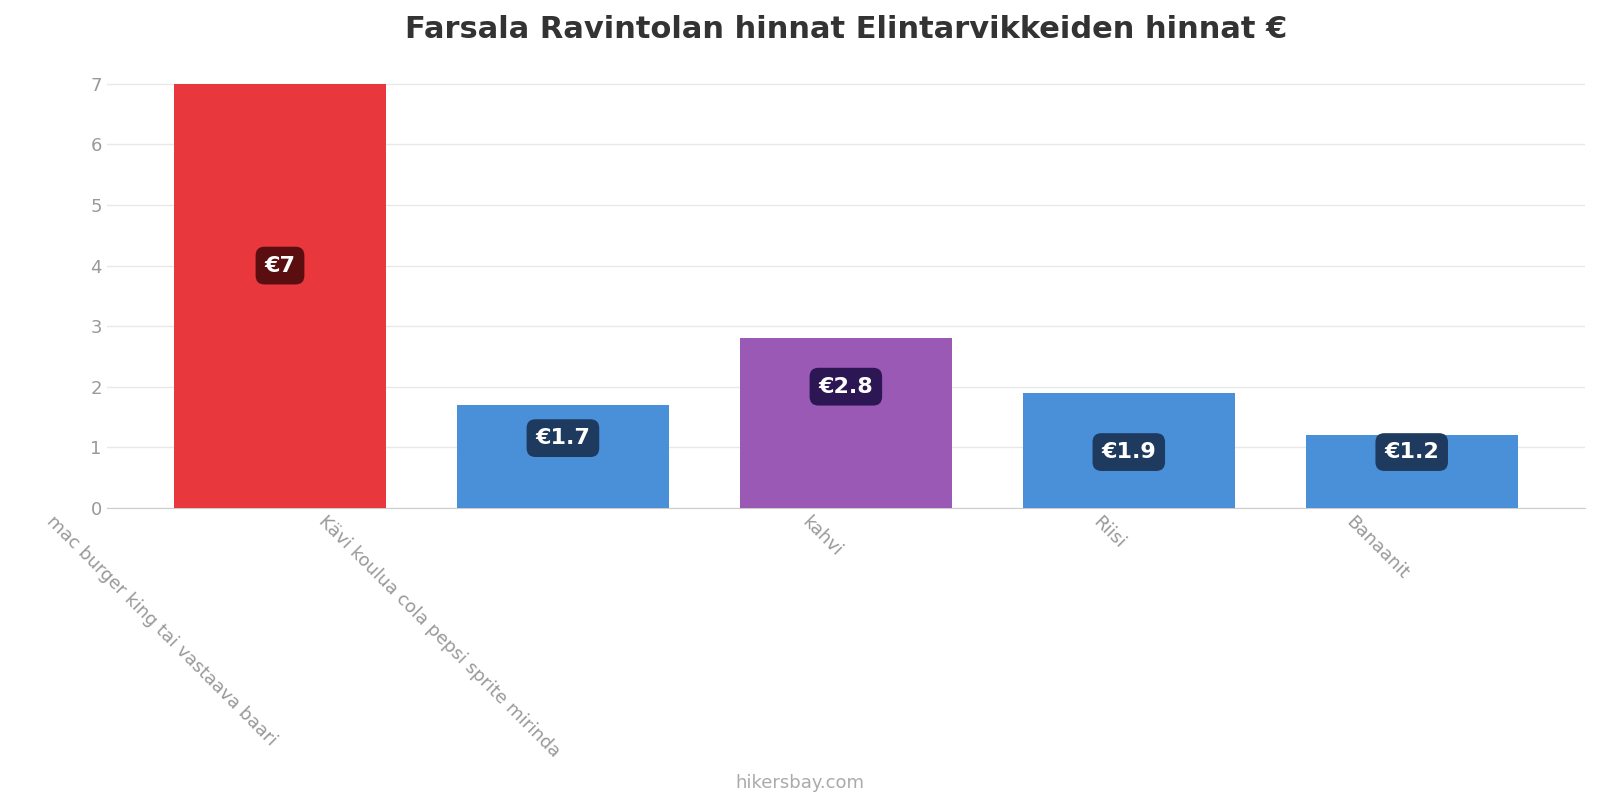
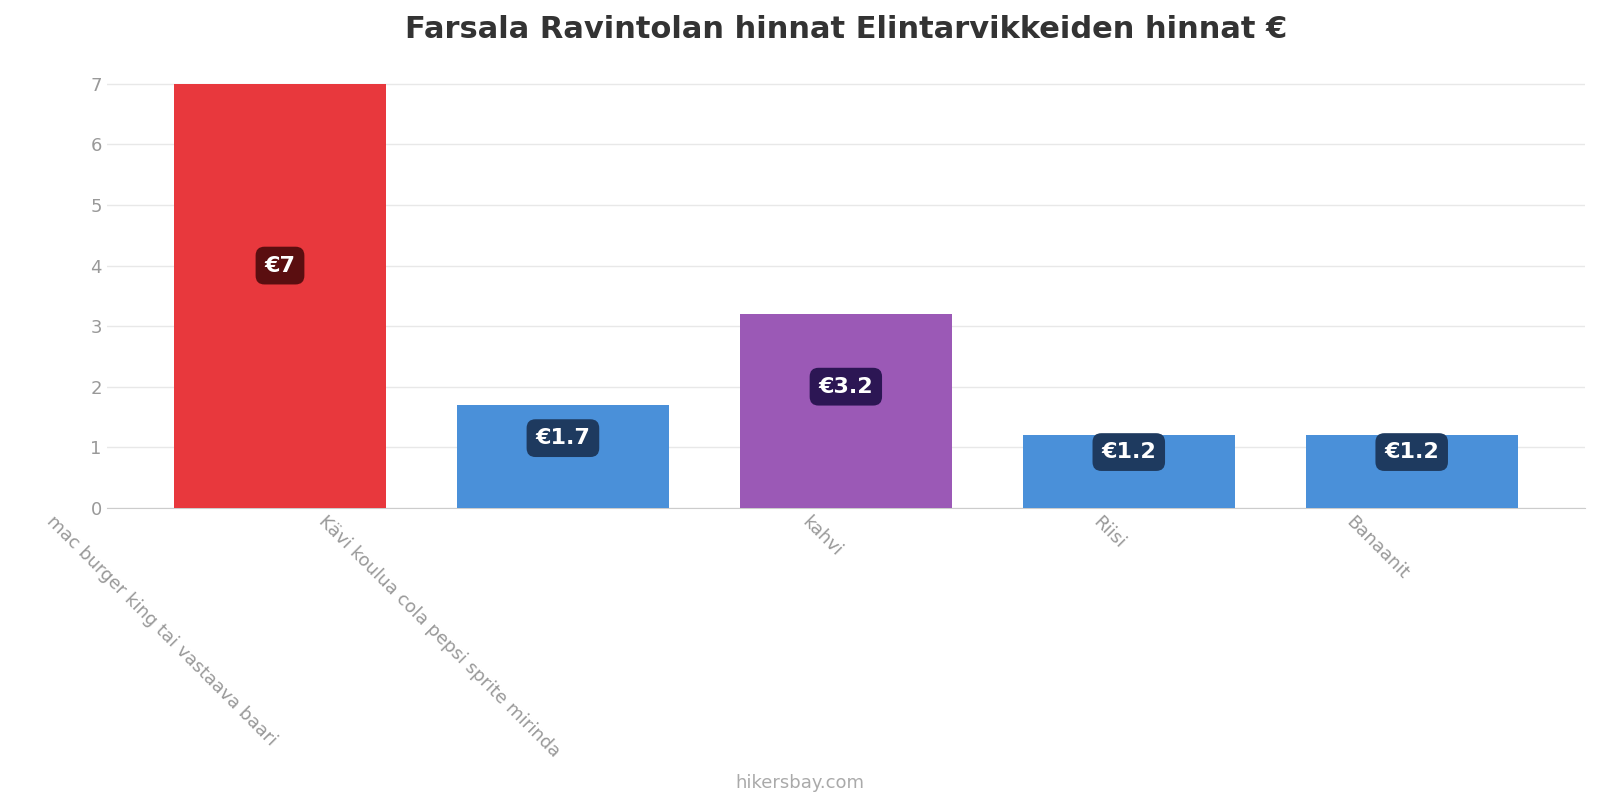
kahvi: €2.8 -> €3.2
Riisi: €1.9 -> €1.2
